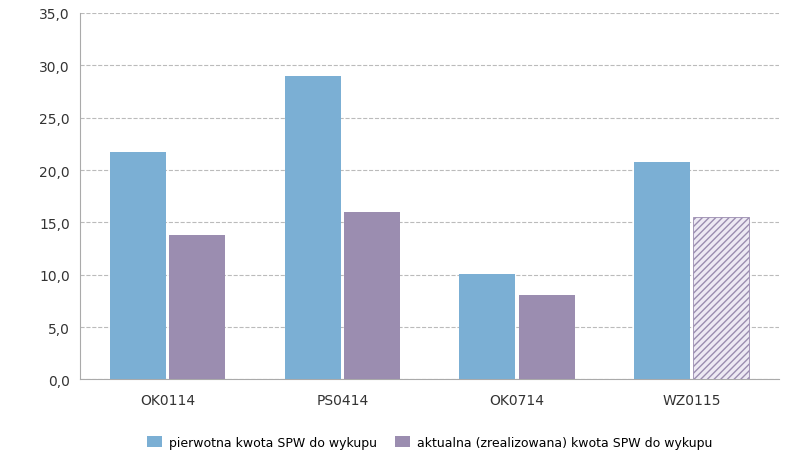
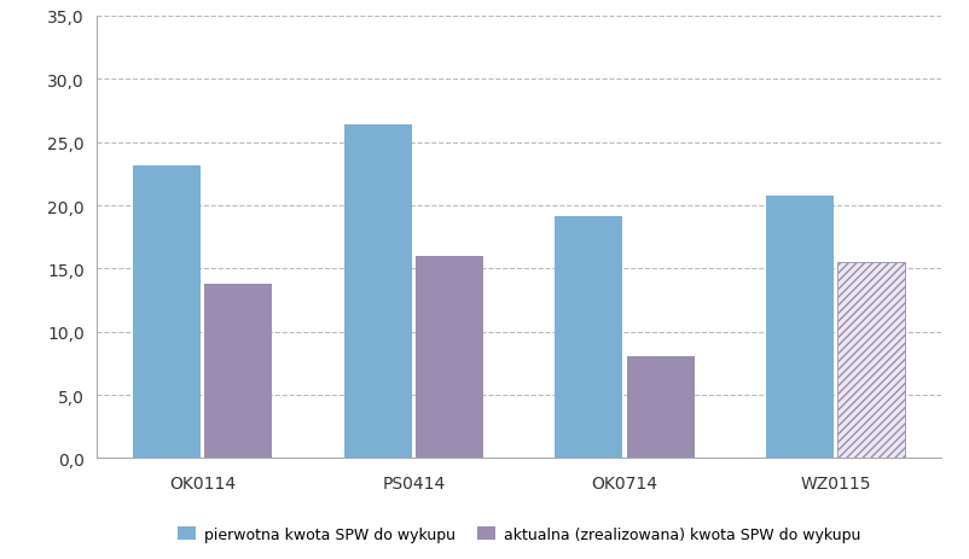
pierwotna kwota SPW do wykupu/OK0114: 21,7 -> 23,2
pierwotna kwota SPW do wykupu/PS0414: 29,0 -> 26,4
pierwotna kwota SPW do wykupu/OK0714: 10,1 -> 19,1
